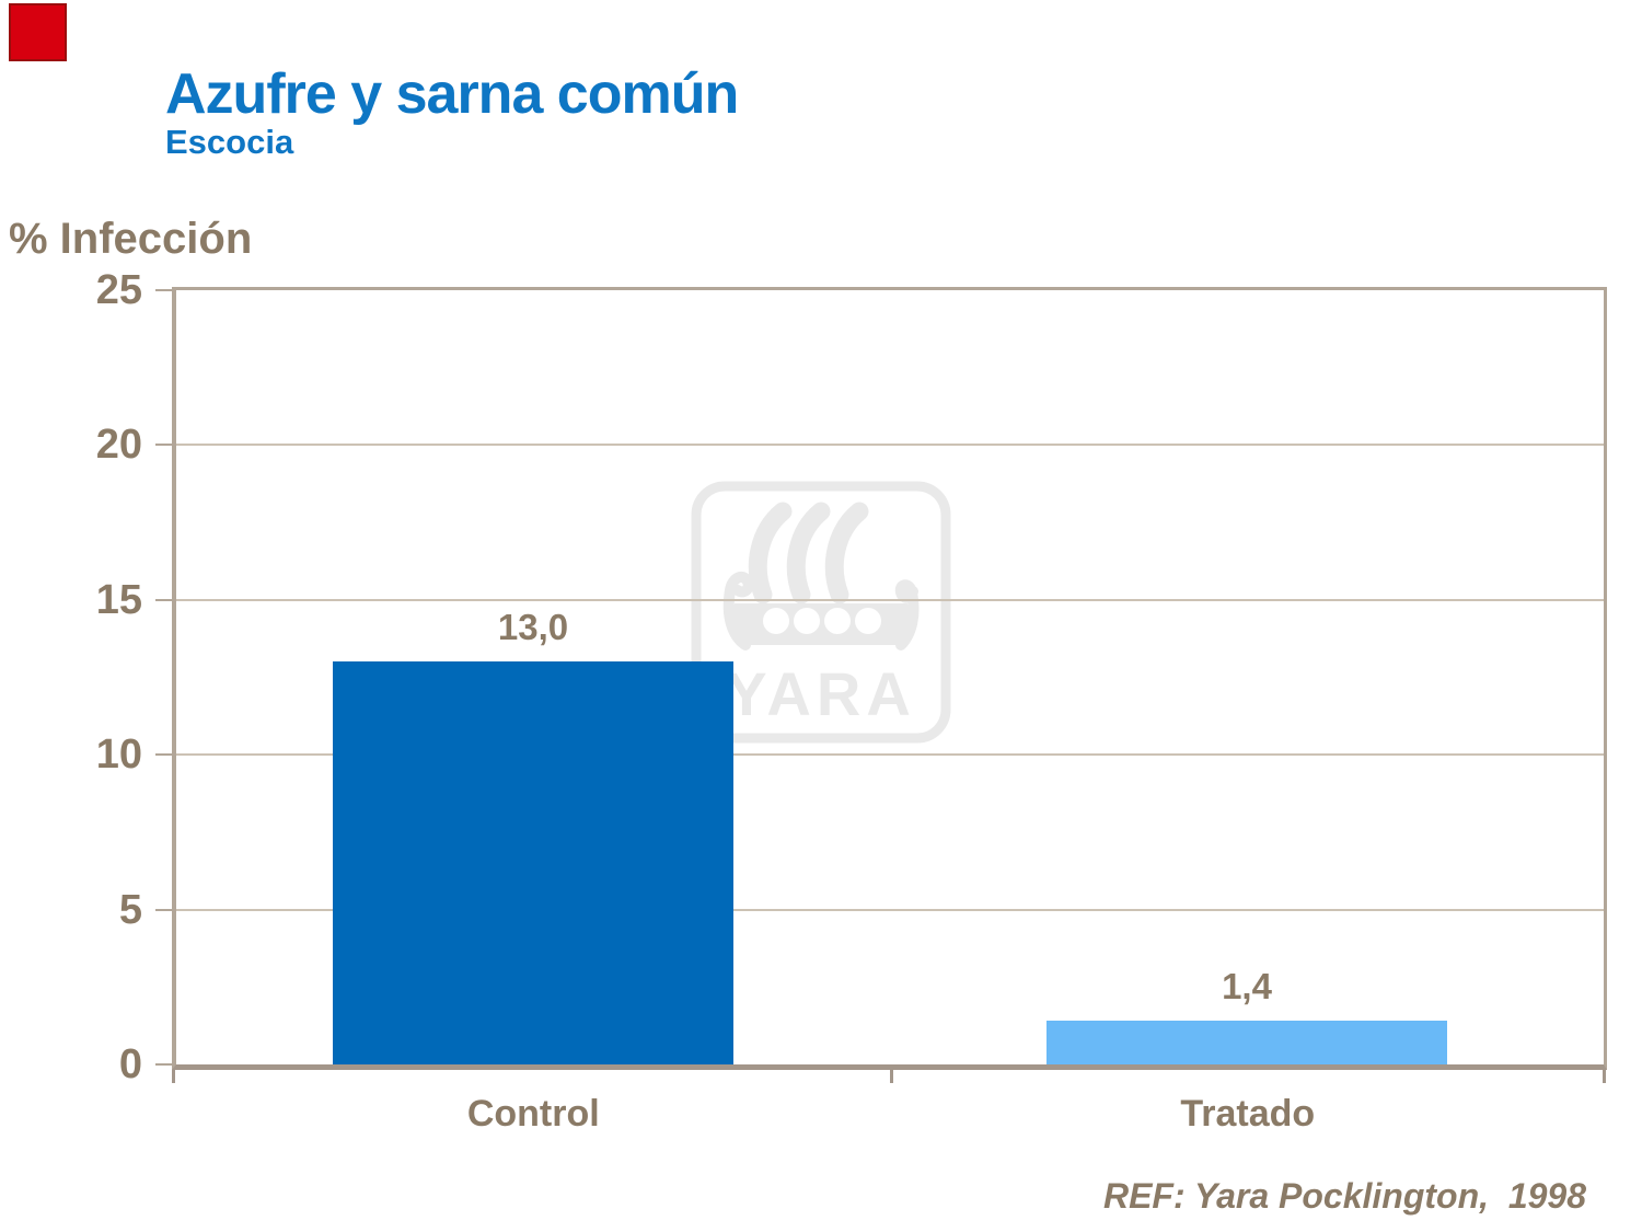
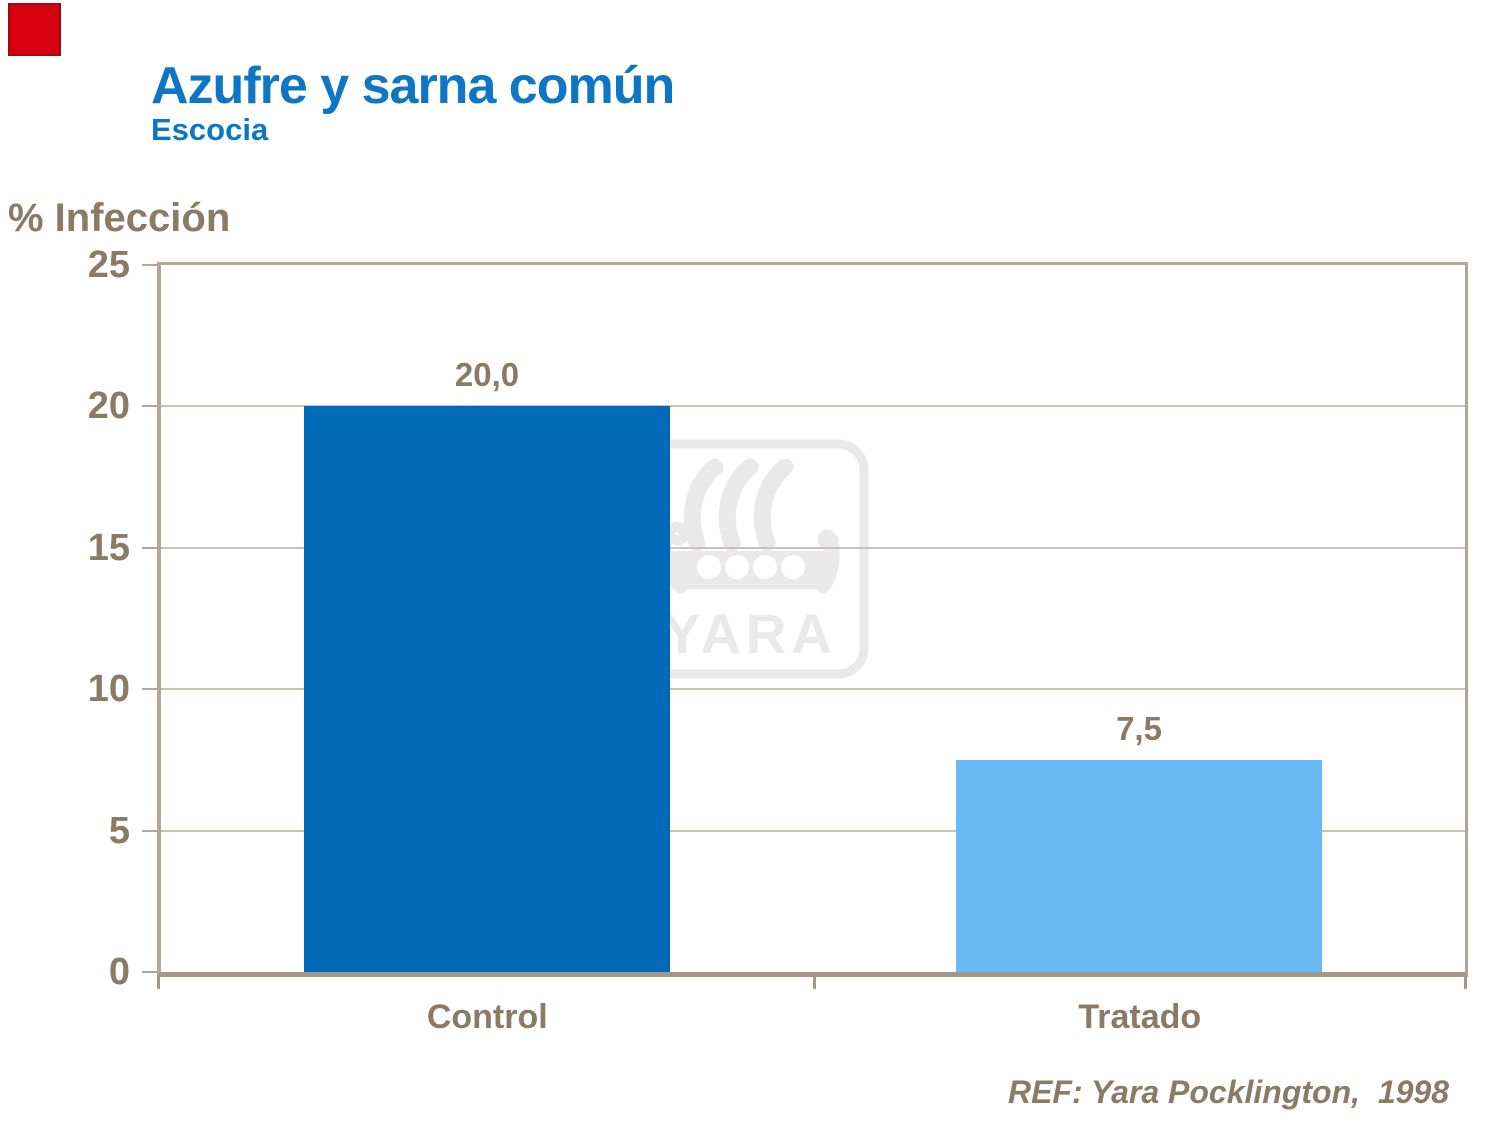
Control: 13,0 -> 20,0
Tratado: 1,4 -> 7,5
